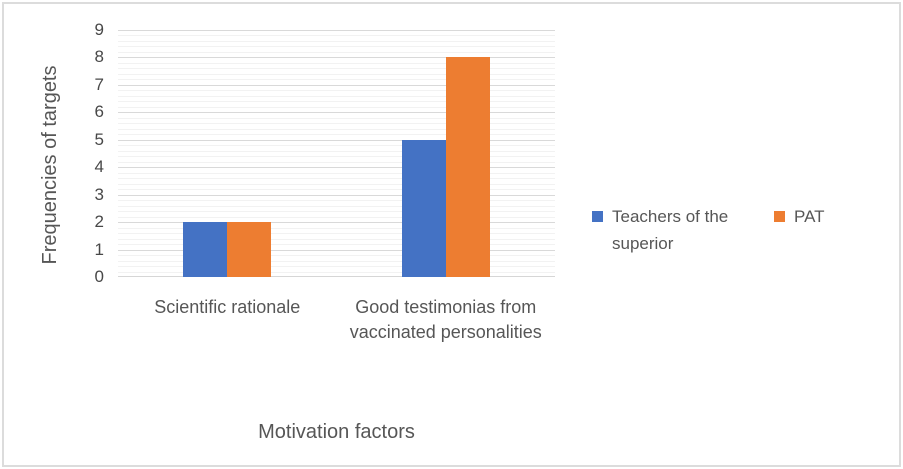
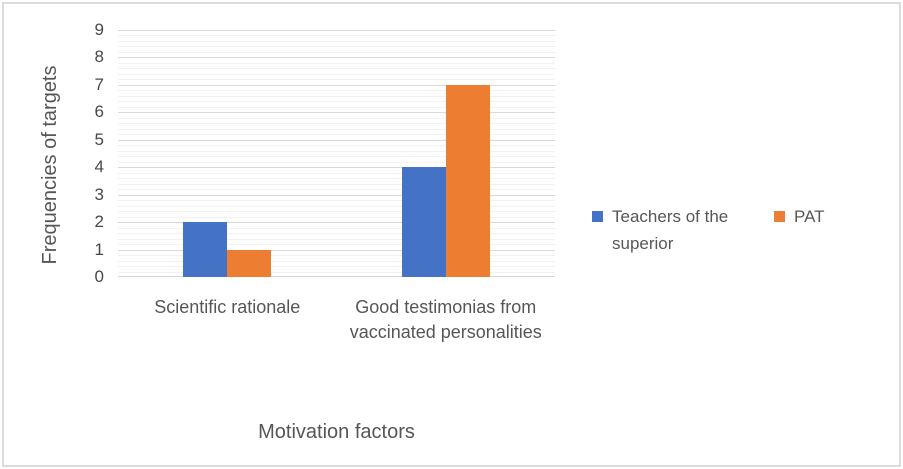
PAT/Scientific rationale: 2 -> 1
Teachers of the superior/Good testimonias from vaccinated personalities: 5 -> 4
PAT/Good testimonias from vaccinated personalities: 8 -> 7
